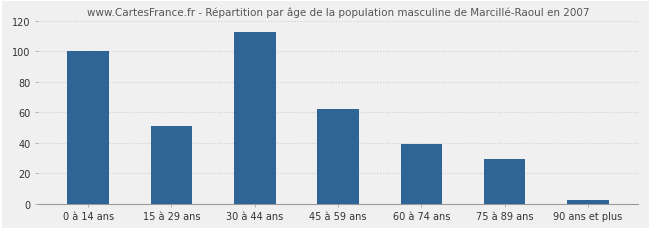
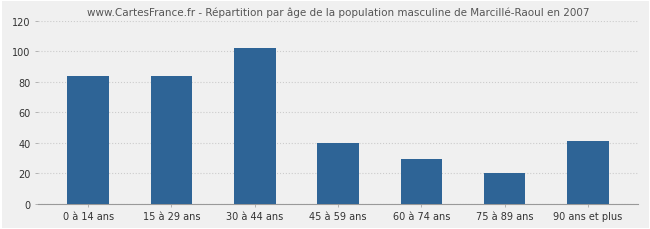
0 à 14 ans: 100 -> 84
15 à 29 ans: 51 -> 84
30 à 44 ans: 113 -> 102
45 à 59 ans: 62 -> 40
60 à 74 ans: 39 -> 29
75 à 89 ans: 29 -> 20
90 ans et plus: 2 -> 41
